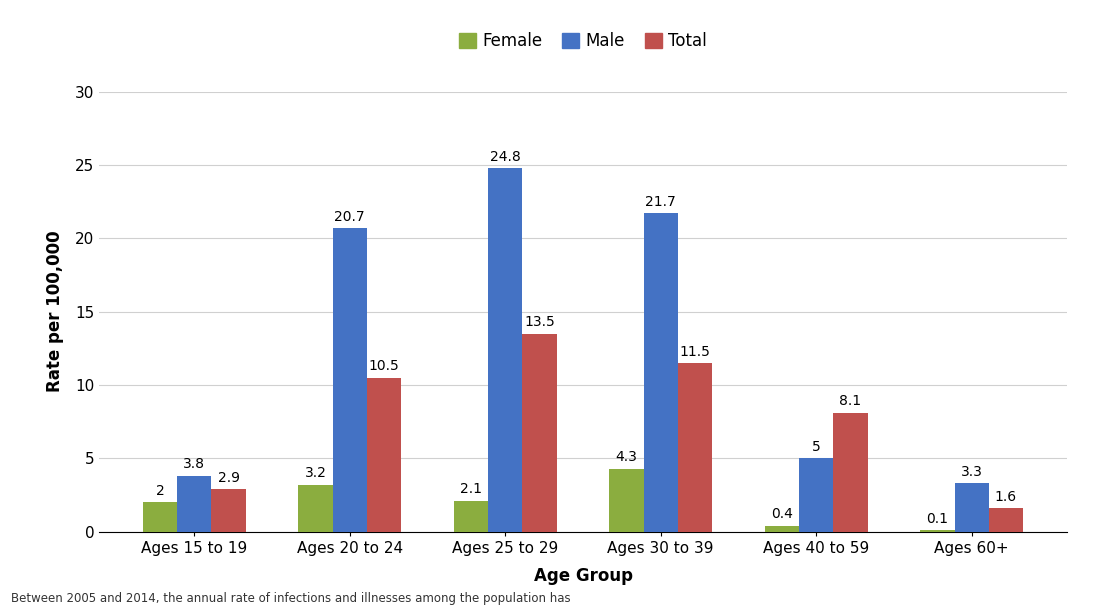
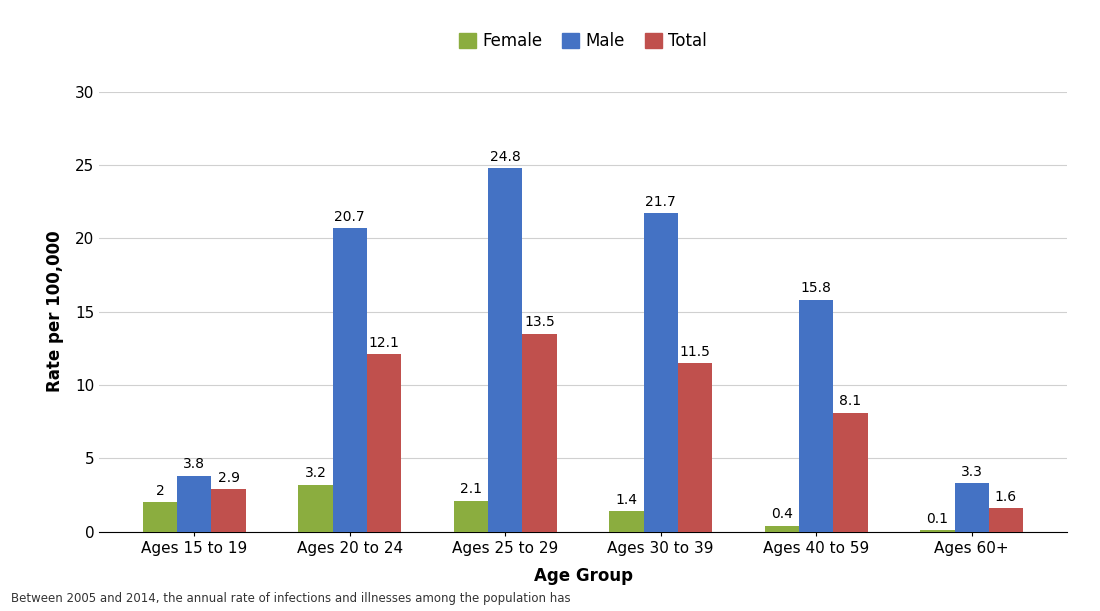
Total/Ages 20 to 24: 10.5 -> 12.1
Female/Ages 30 to 39: 4.3 -> 1.4
Male/Ages 40 to 59: 5 -> 15.8
